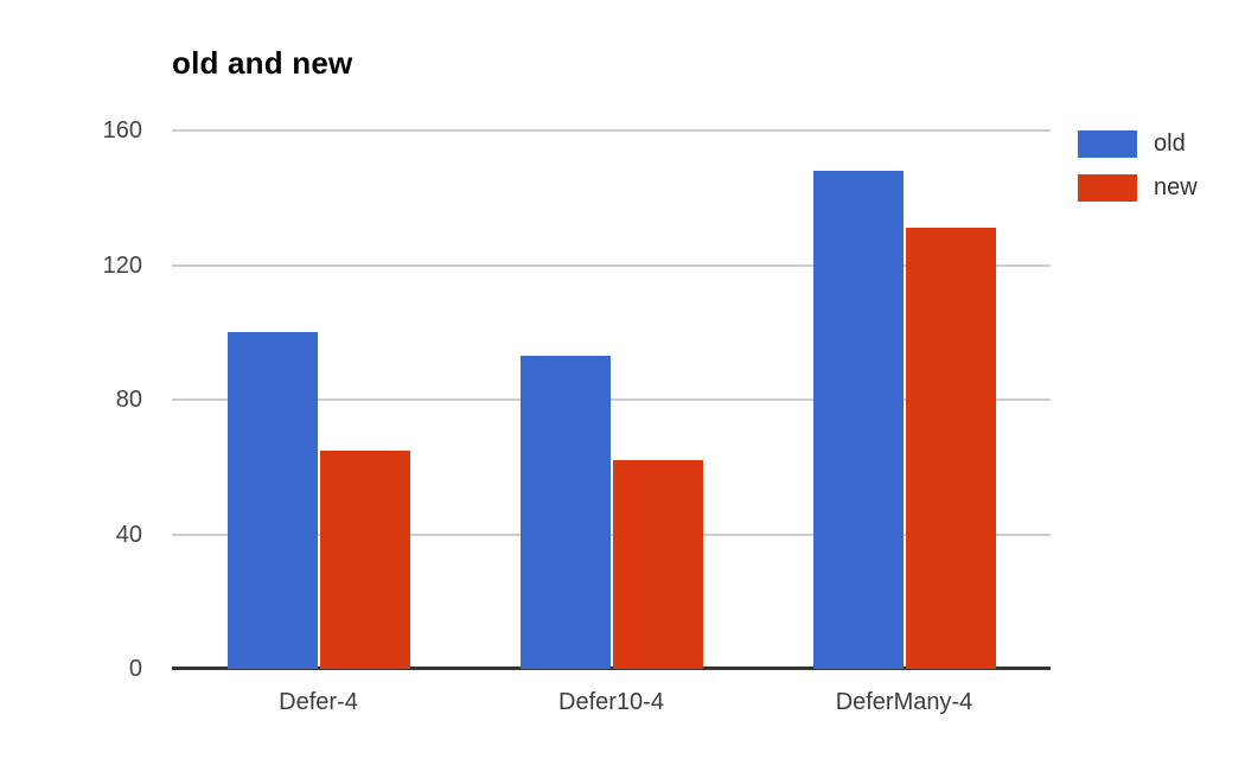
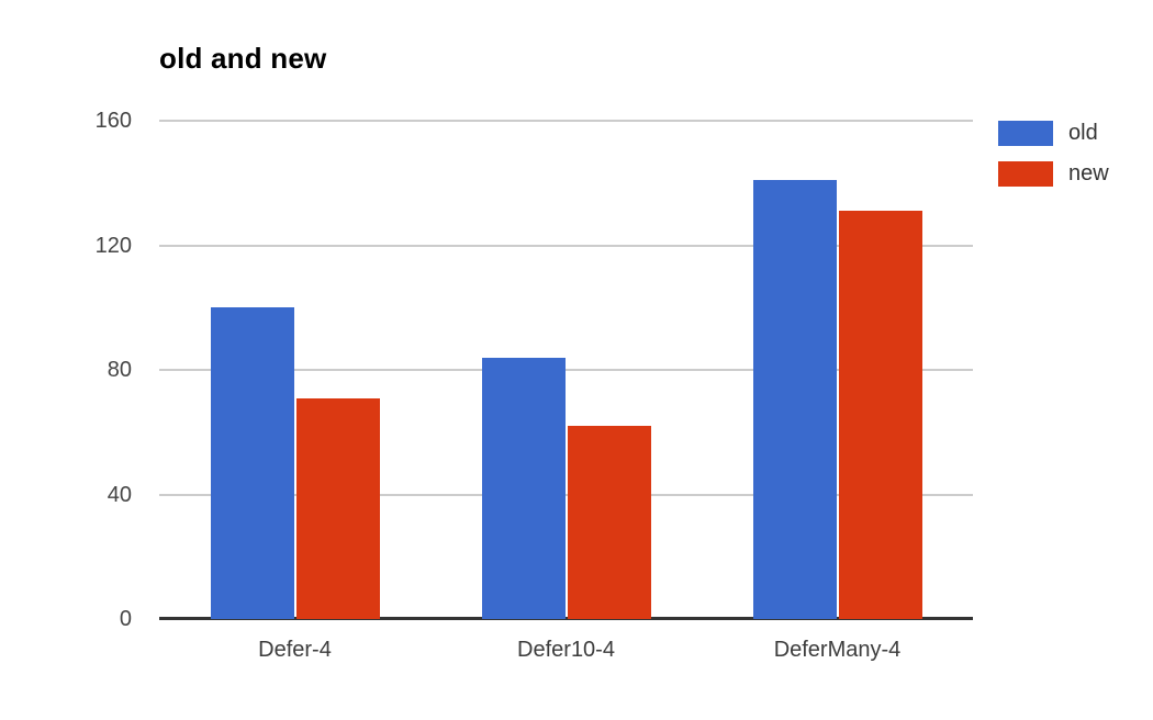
new/Defer-4: 65 -> 71
old/Defer10-4: 93 -> 84
old/DeferMany-4: 148 -> 141
